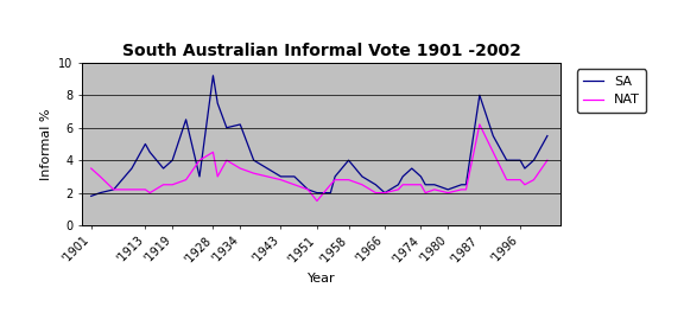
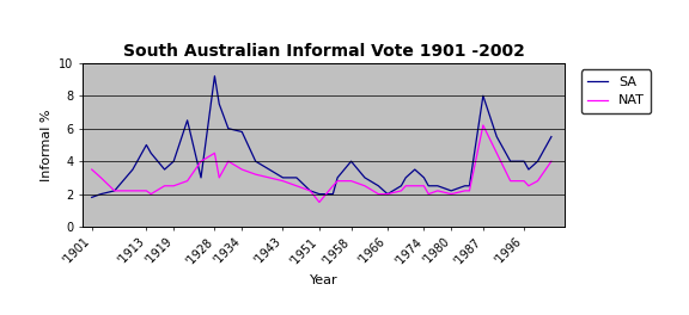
SA/'1934: 6.2 -> 5.8
